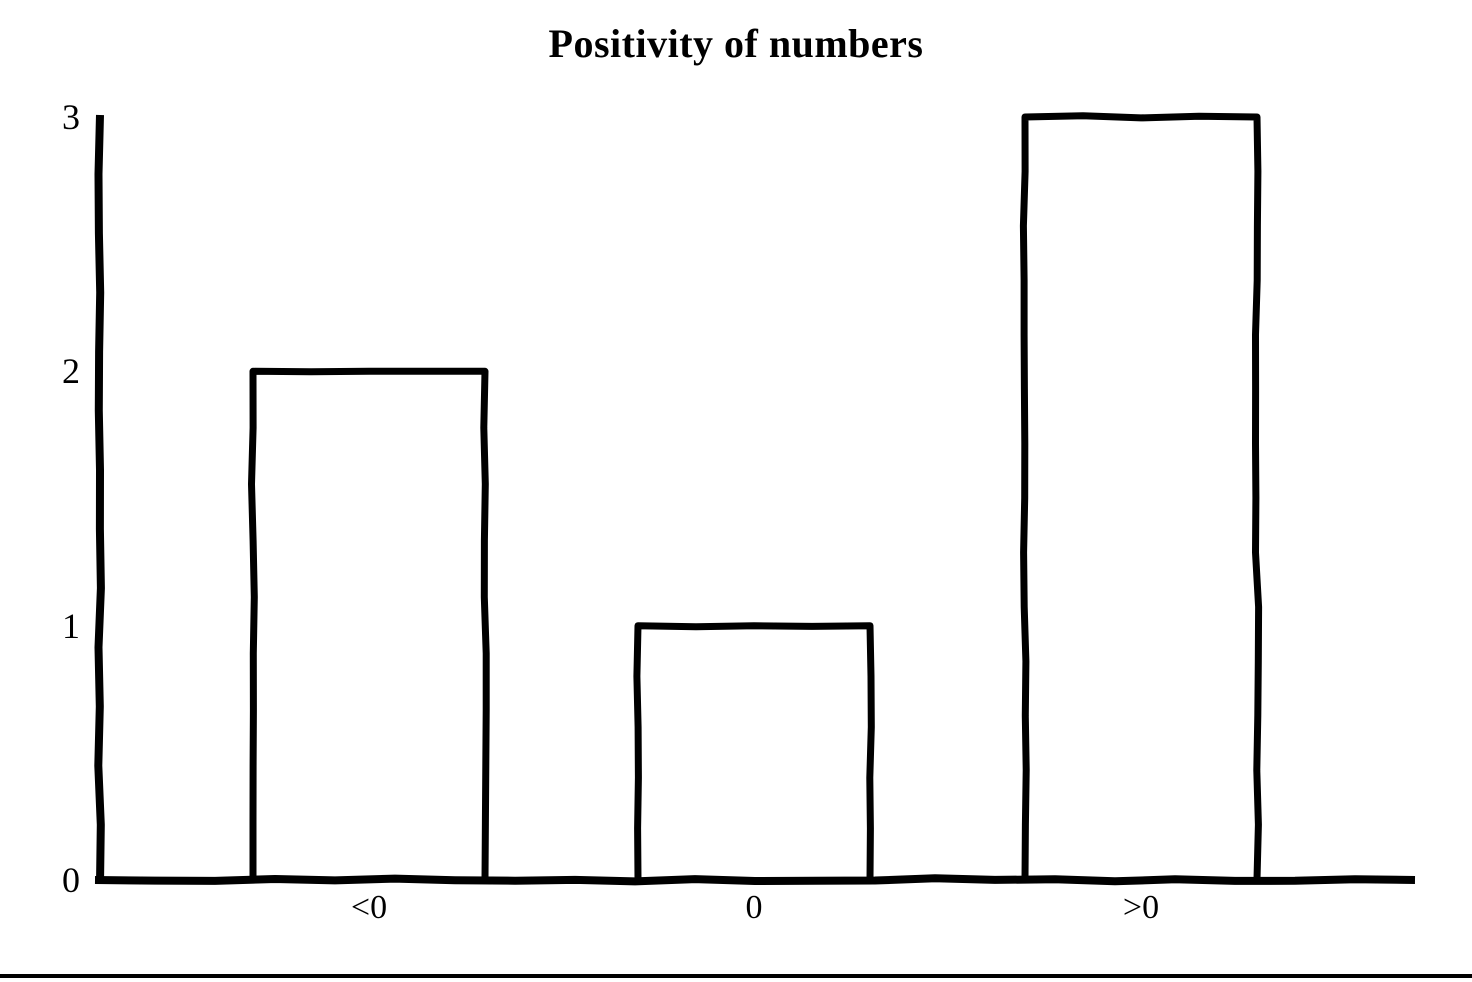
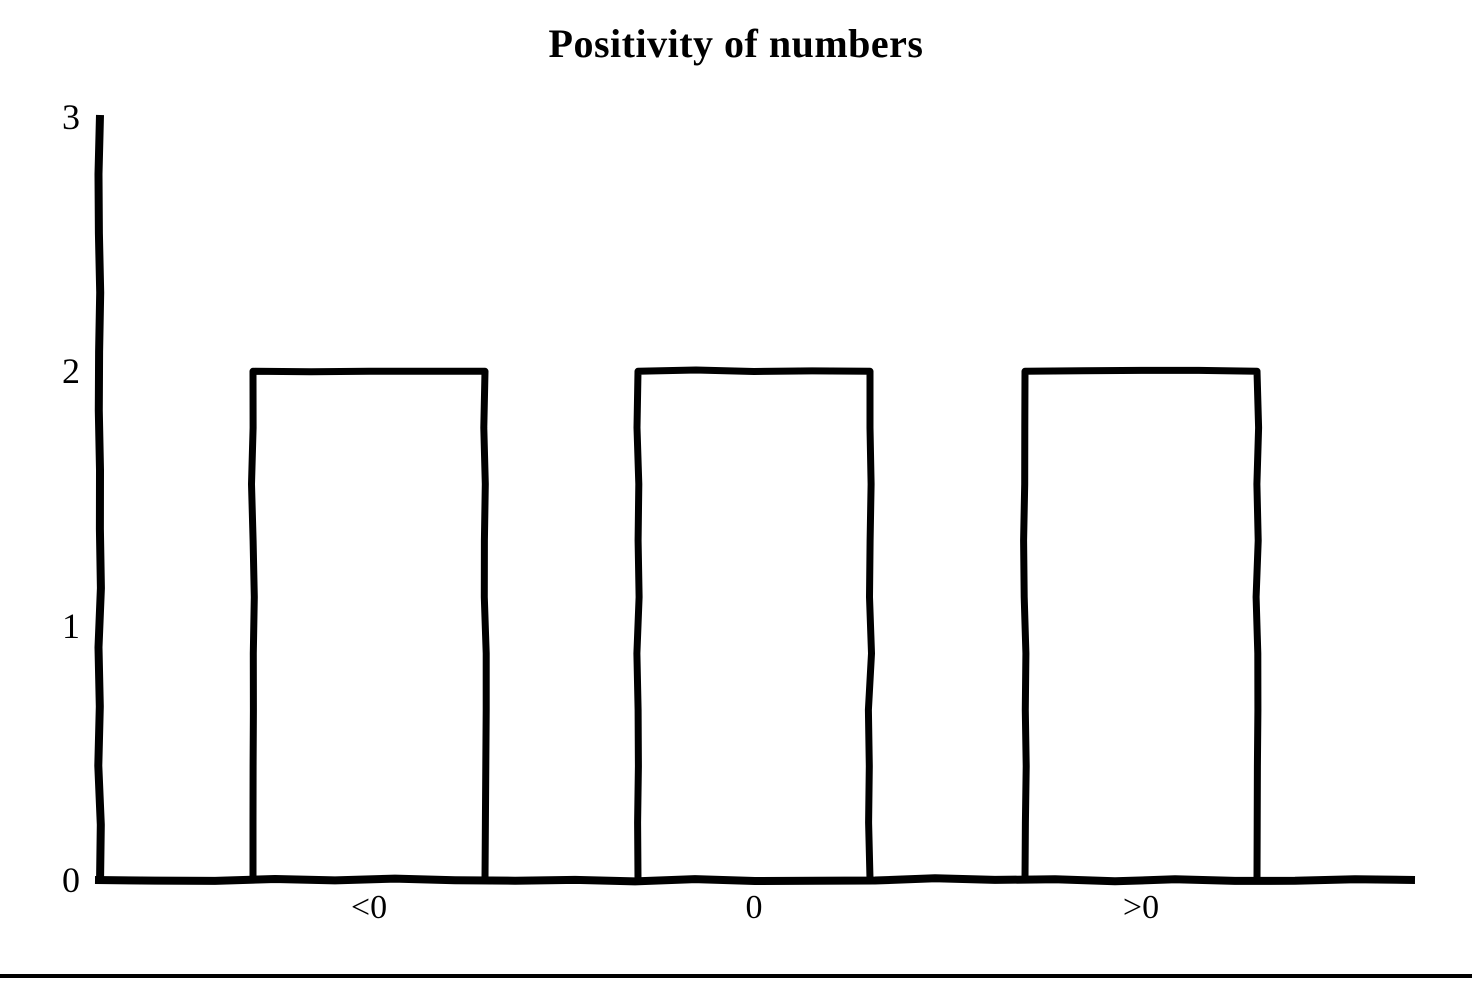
0: 1 -> 2
>0: 3 -> 2
